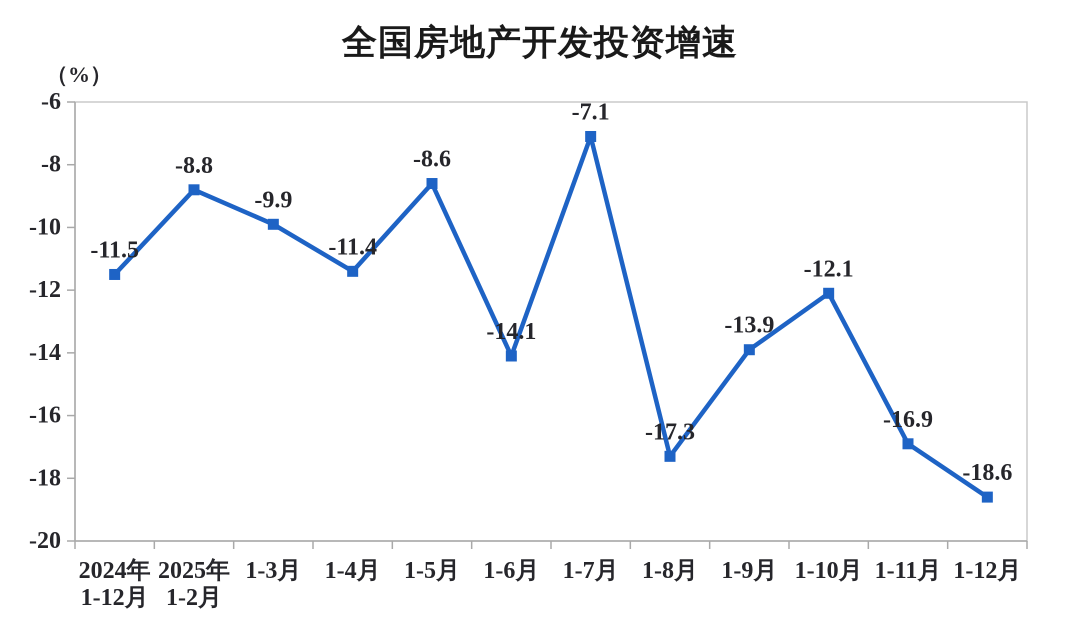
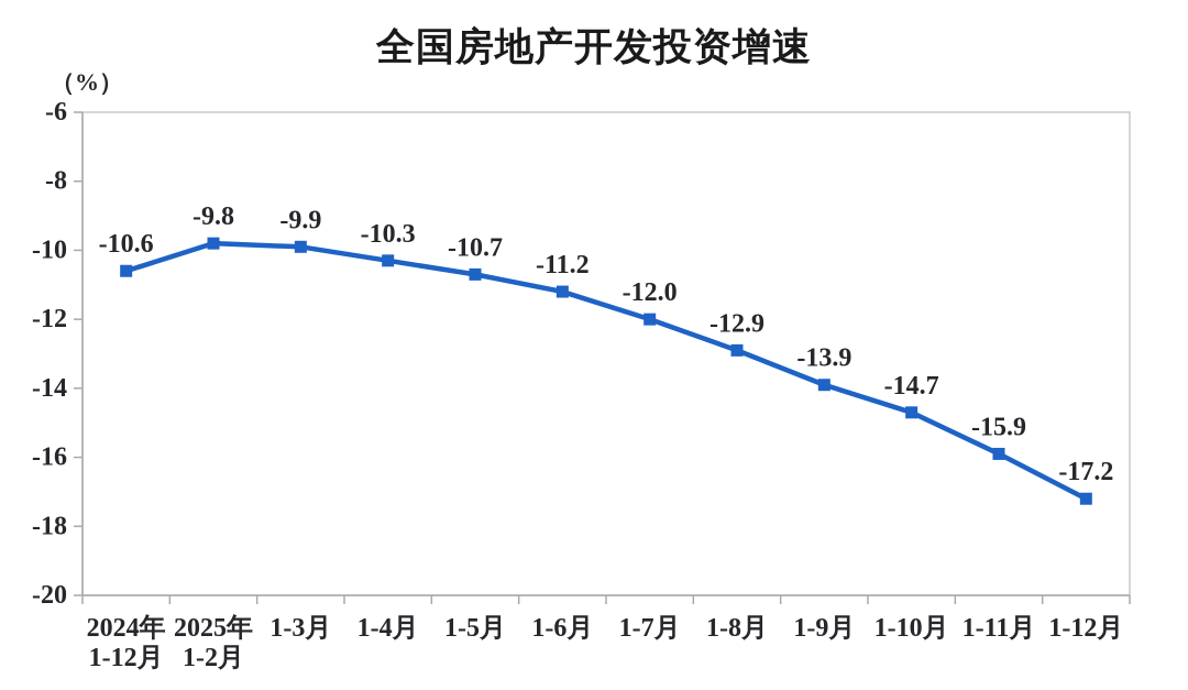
2024年 1-12月: -11.5 -> -10.6
2025年 1-2月: -8.8 -> -9.8
1-4月: -11.4 -> -10.3
1-5月: -8.6 -> -10.7
1-6月: -14.1 -> -11.2
1-7月: -7.1 -> -12.0
1-8月: -17.3 -> -12.9
1-10月: -12.1 -> -14.7
1-11月: -16.9 -> -15.9
1-12月: -18.6 -> -17.2
